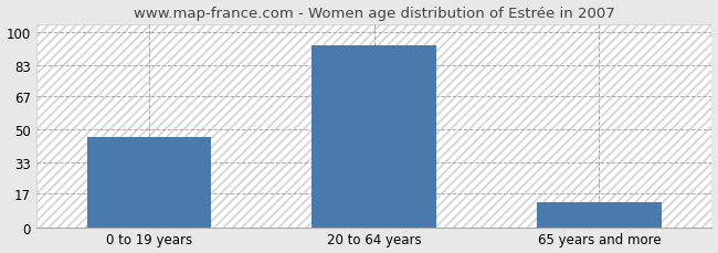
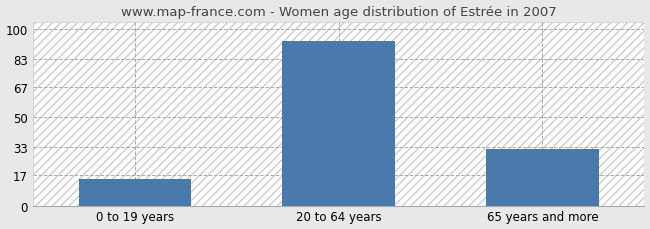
0 to 19 years: 46 -> 15
65 years and more: 13 -> 32
